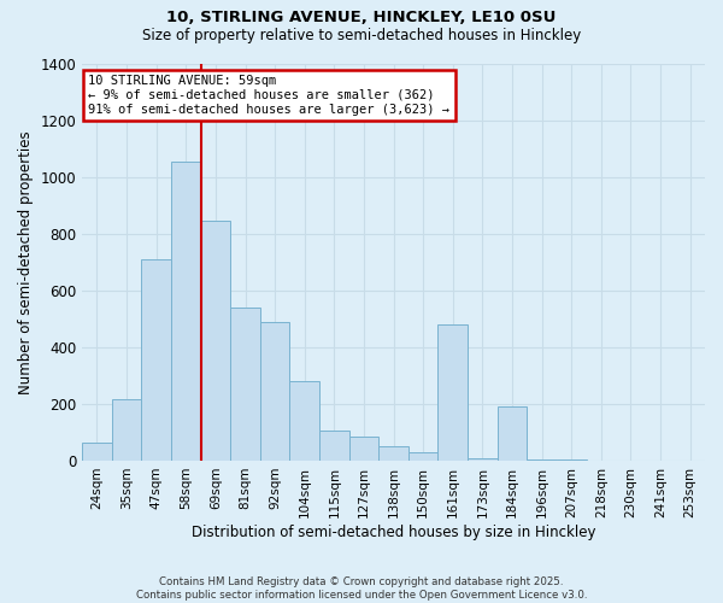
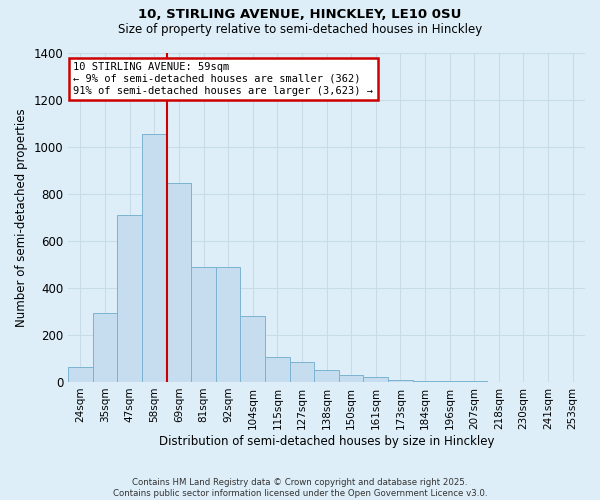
35sqm: 215 -> 295
81sqm: 540 -> 490
161sqm: 480 -> 20
184sqm: 190 -> 5
